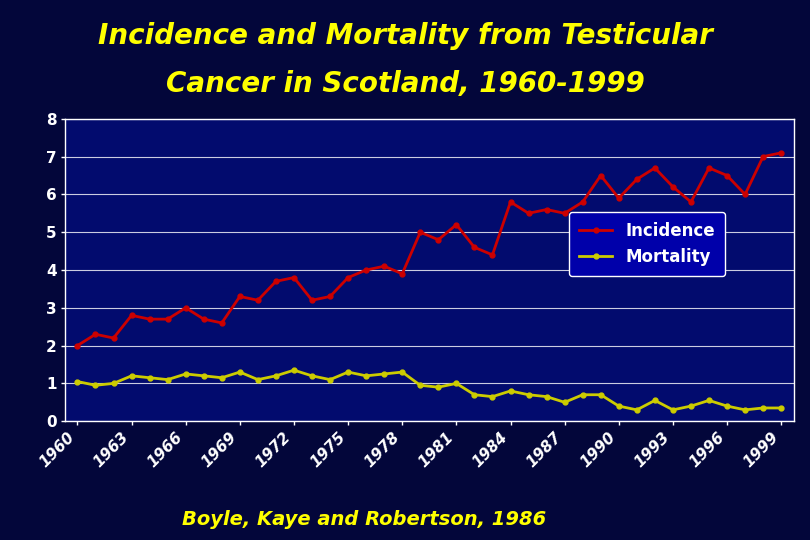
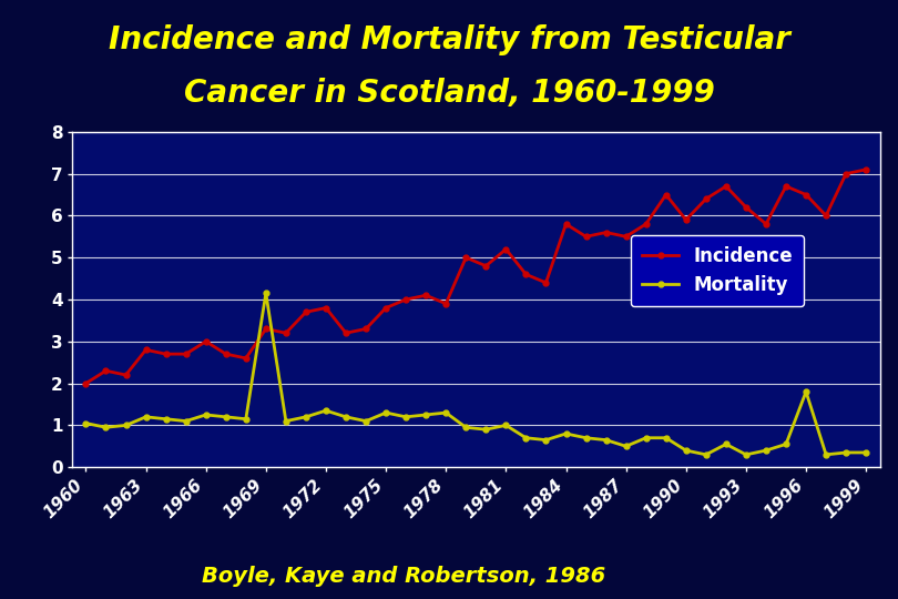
Mortality/1969: 1.30 -> 4.15
Mortality/1996: 0.40 -> 1.80
